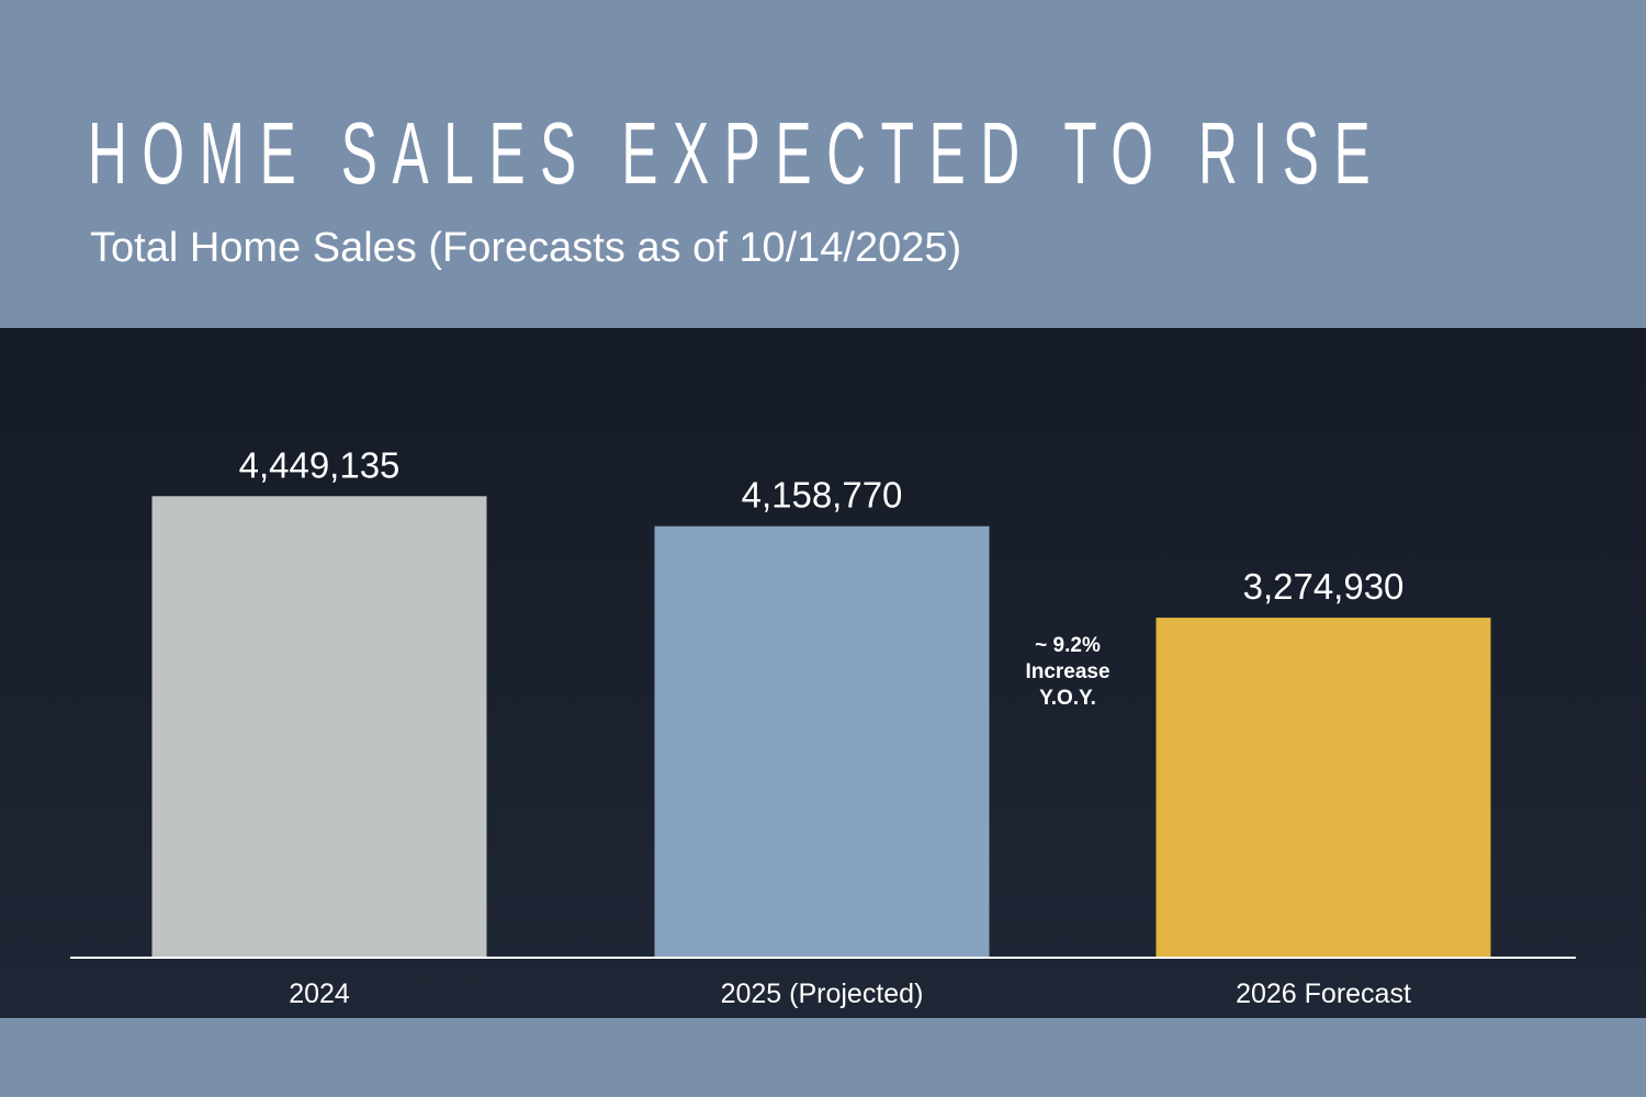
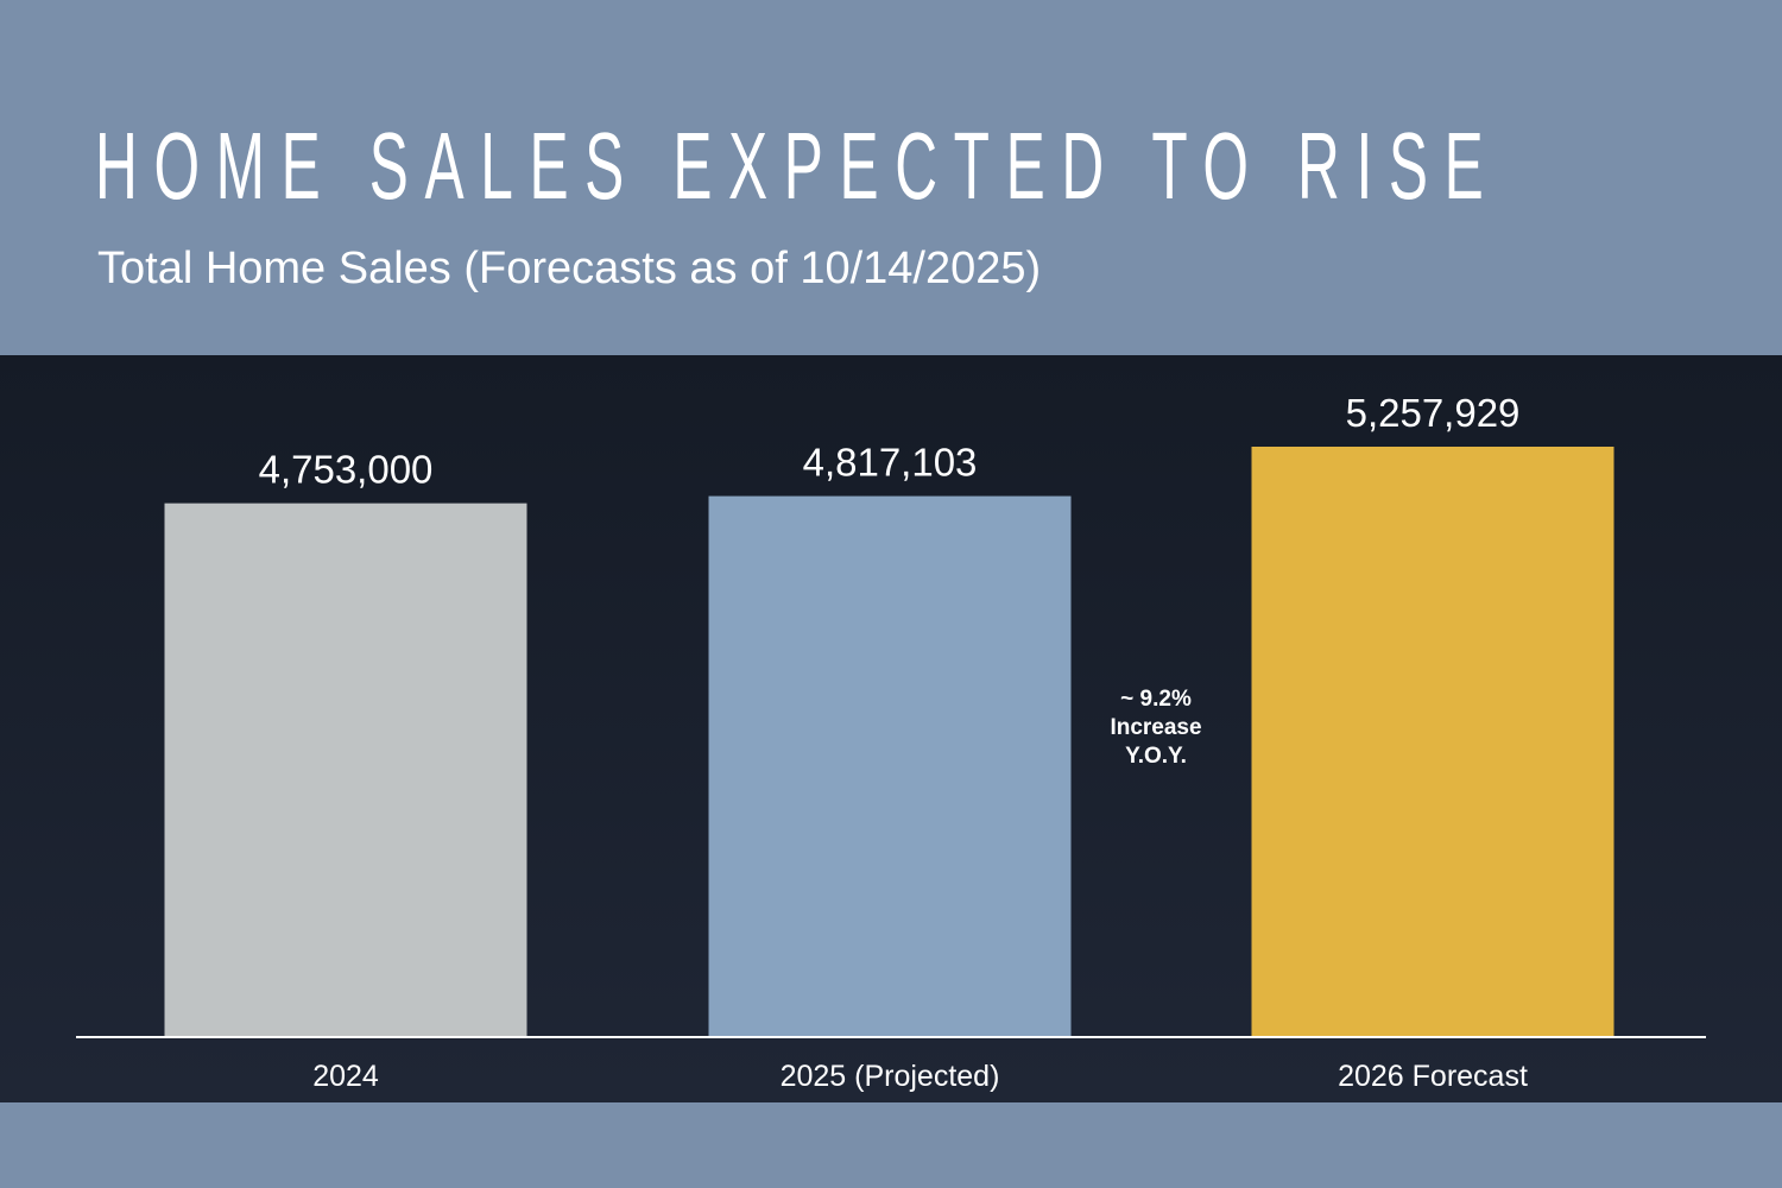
2024: 4,449,135 -> 4,753,000
2025 (Projected): 4,158,770 -> 4,817,103
2026 Forecast: 3,274,930 -> 5,257,929
